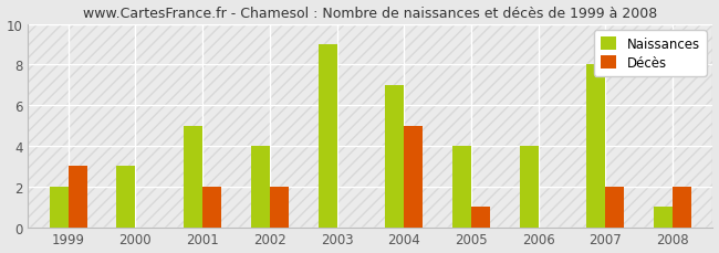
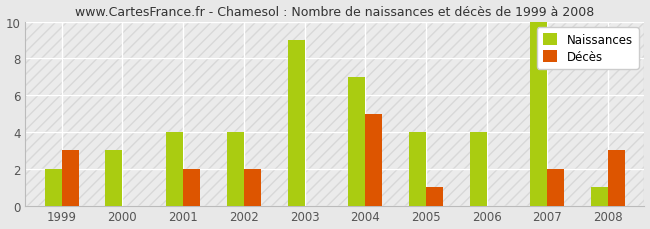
Naissances/2001: 5 -> 4
Naissances/2007: 8 -> 10
Décès/2008: 2 -> 3
